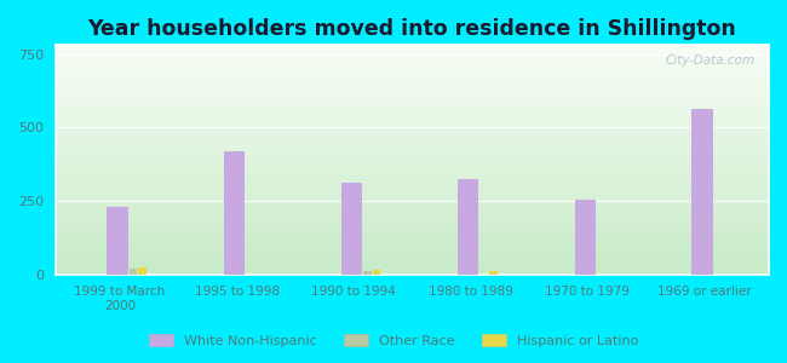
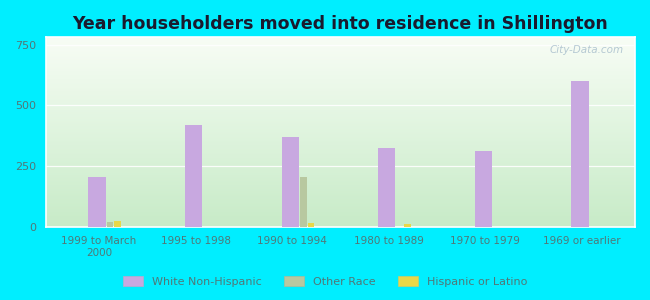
White Non-Hispanic/1999 to March 2000: 230 -> 205
White Non-Hispanic/1990 to 1994: 310 -> 370
Other Race/1990 to 1994: 12 -> 205
White Non-Hispanic/1970 to 1979: 255 -> 310
White Non-Hispanic/1969 or earlier: 565 -> 600
